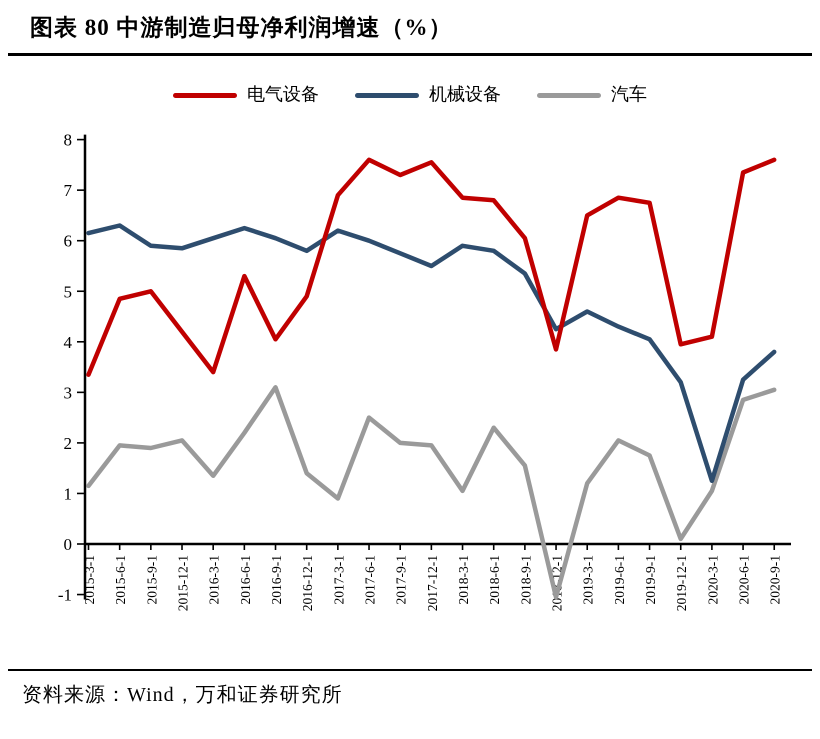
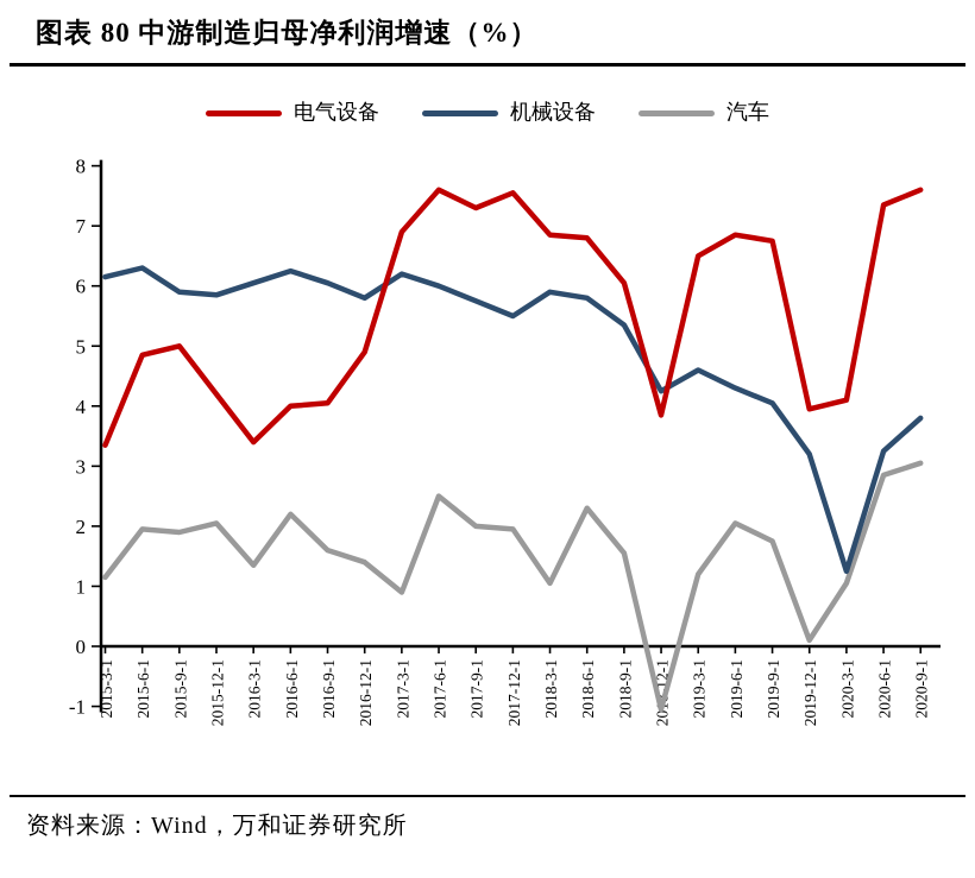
电气设备/2016-6-1: 5.3 -> 4.0
汽车/2016-9-1: 3.1 -> 1.6
